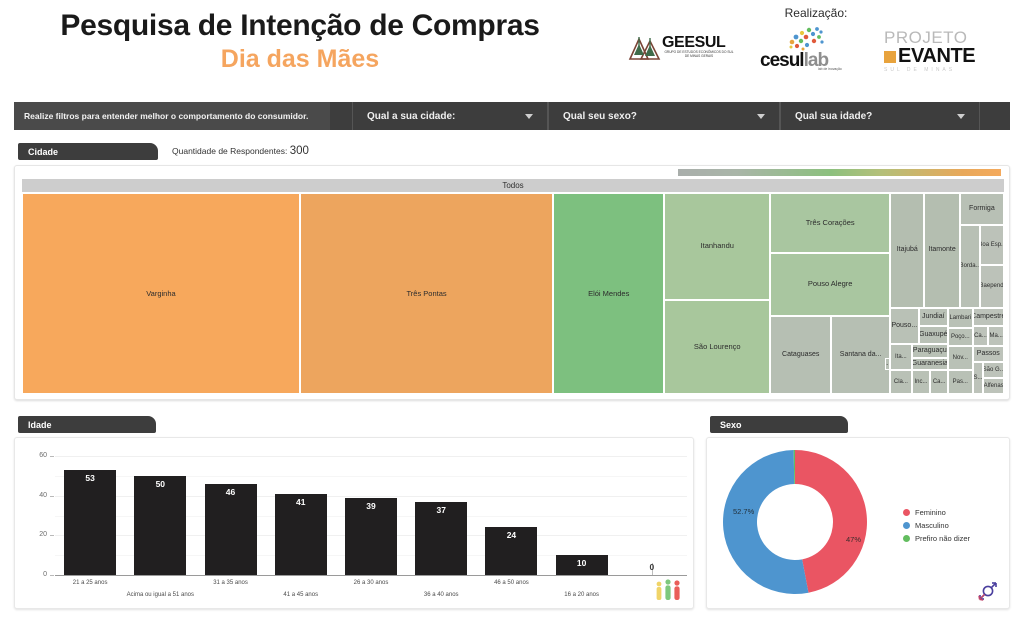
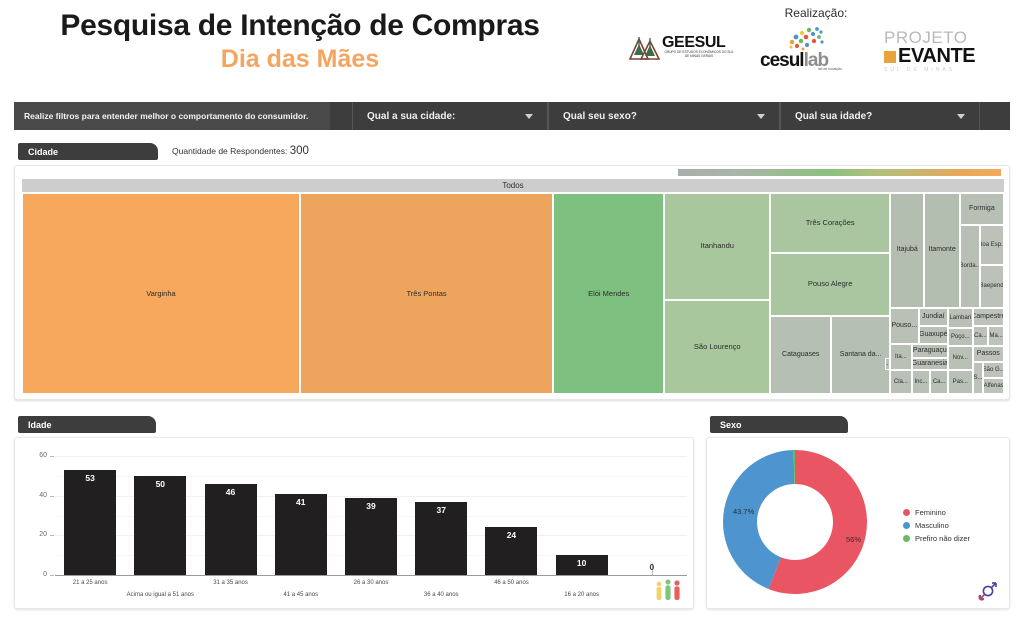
Sexo/Feminino: 47% -> 56%
Sexo/Masculino: 52.7% -> 43.7%
